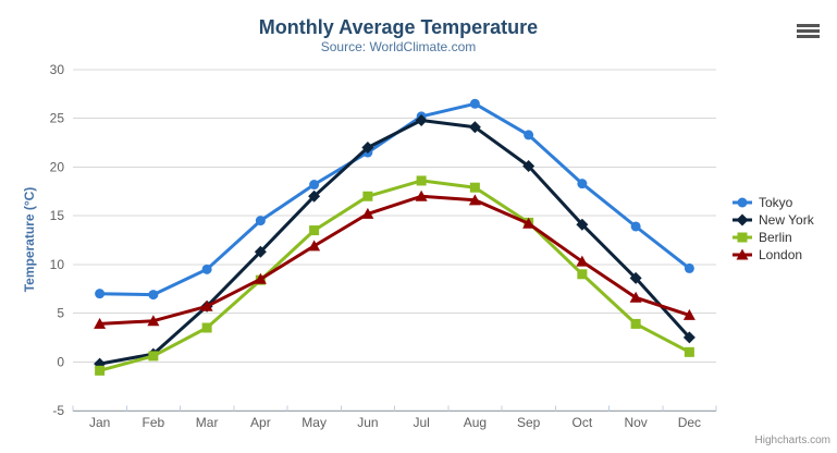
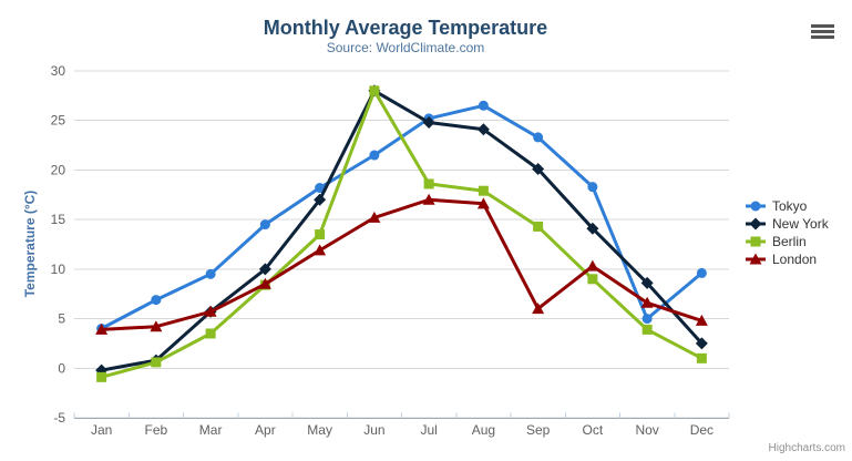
Tokyo/Jan: 7 -> 4
New York/Apr: 11 -> 10
New York/Jun: 22 -> 28
Berlin/Jun: 17 -> 28
London/Sep: 14 -> 6
Tokyo/Nov: 14 -> 5
